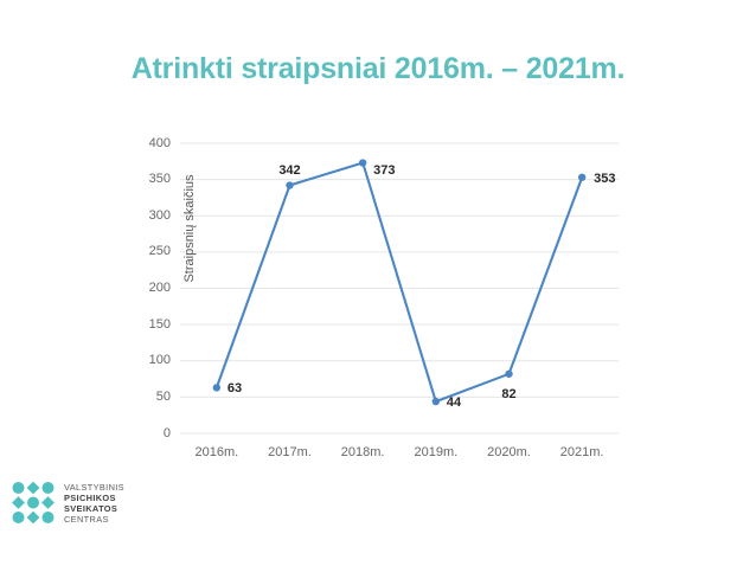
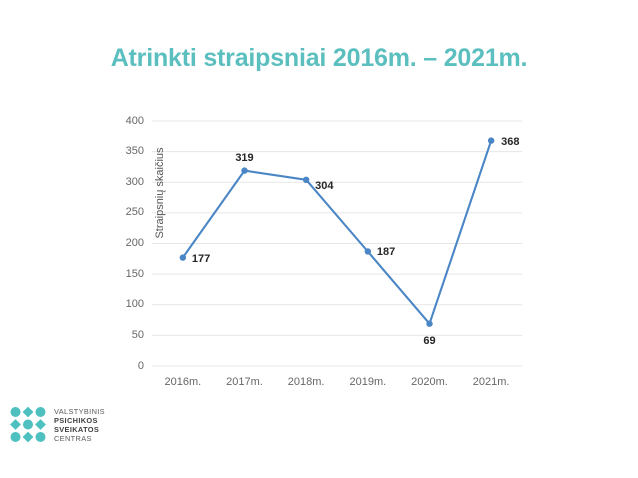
2016m.: 63 -> 177
2017m.: 342 -> 319
2018m.: 373 -> 304
2019m.: 44 -> 187
2020m.: 82 -> 69
2021m.: 353 -> 368
